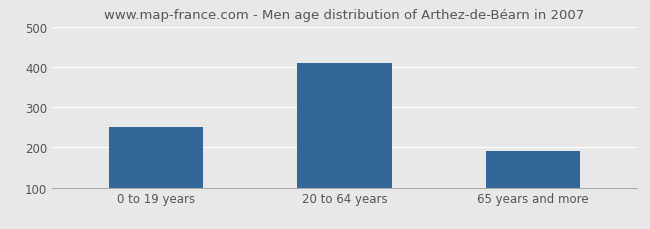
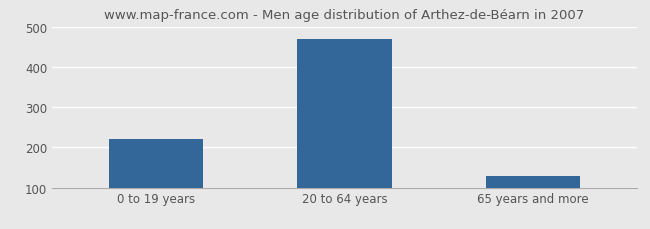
0 to 19 years: 250 -> 220
20 to 64 years: 410 -> 470
65 years and more: 190 -> 130
